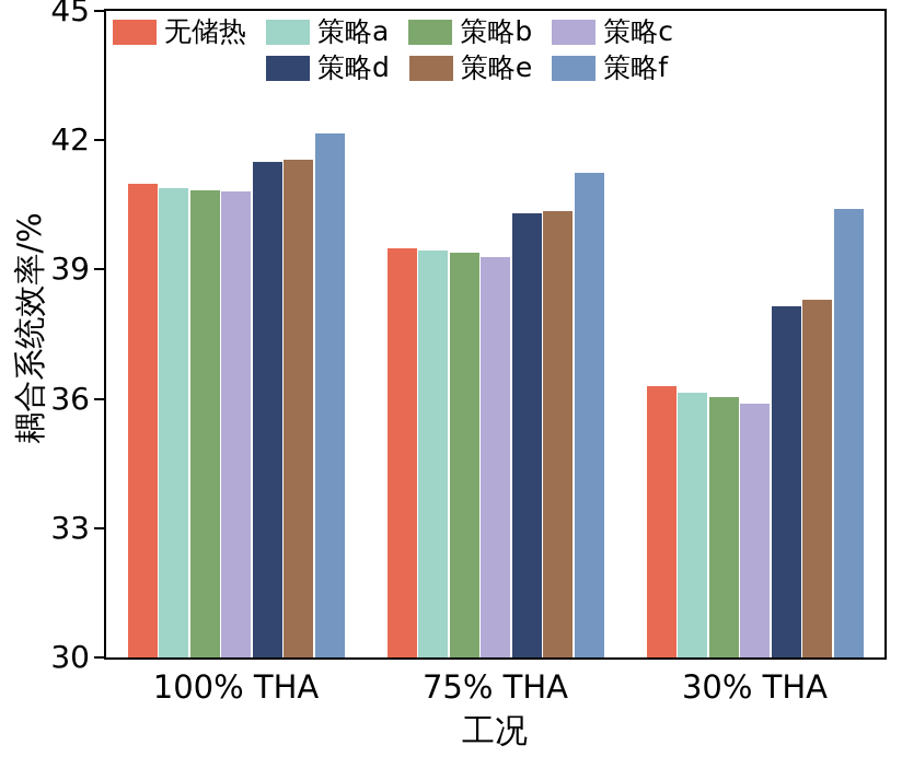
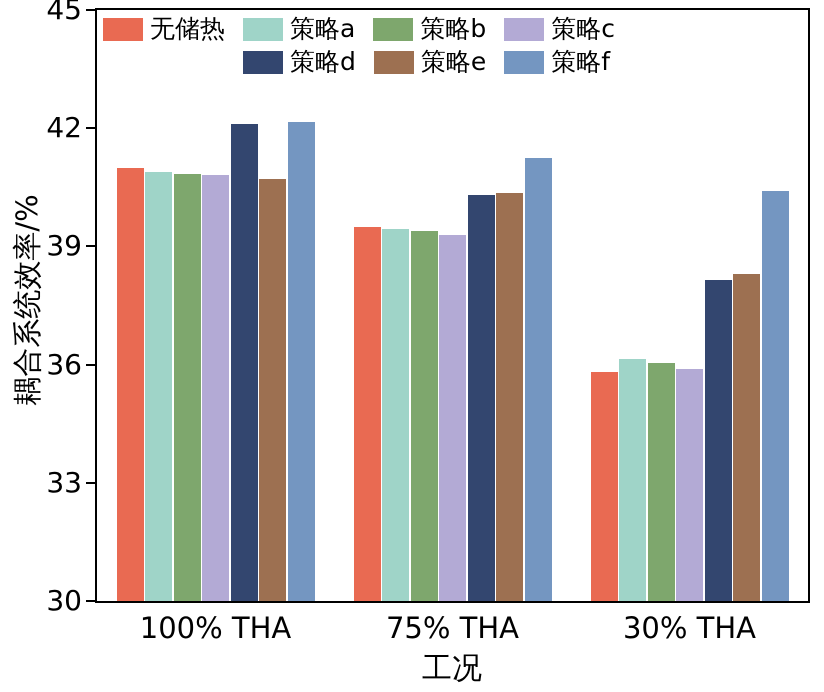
策略d/100% THA: 41.5 -> 42.1
策略e/100% THA: 41.5 -> 40.7
无储热/30% THA: 36.3 -> 35.8
